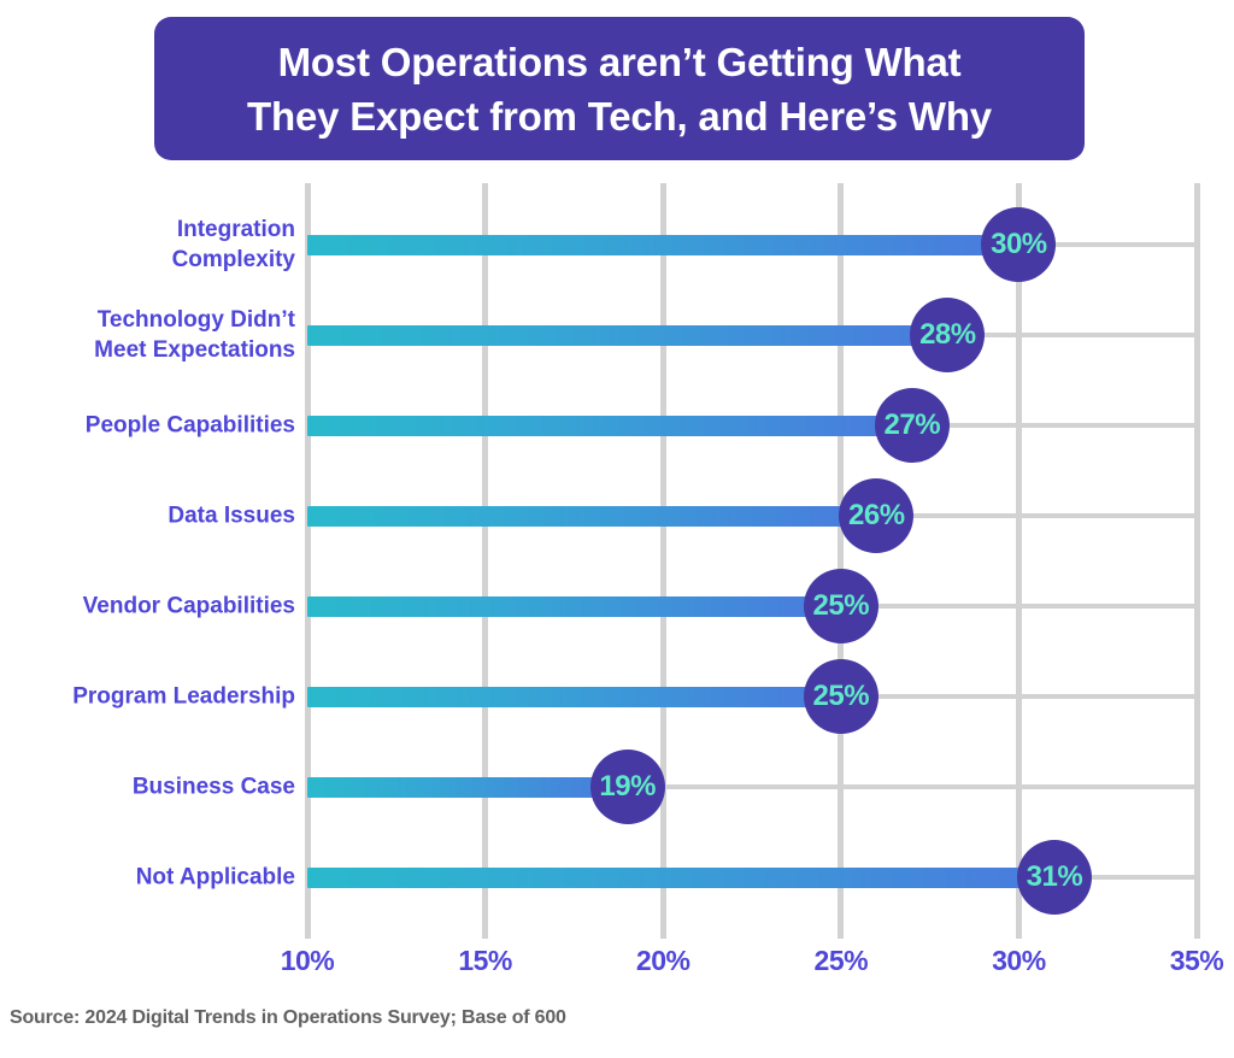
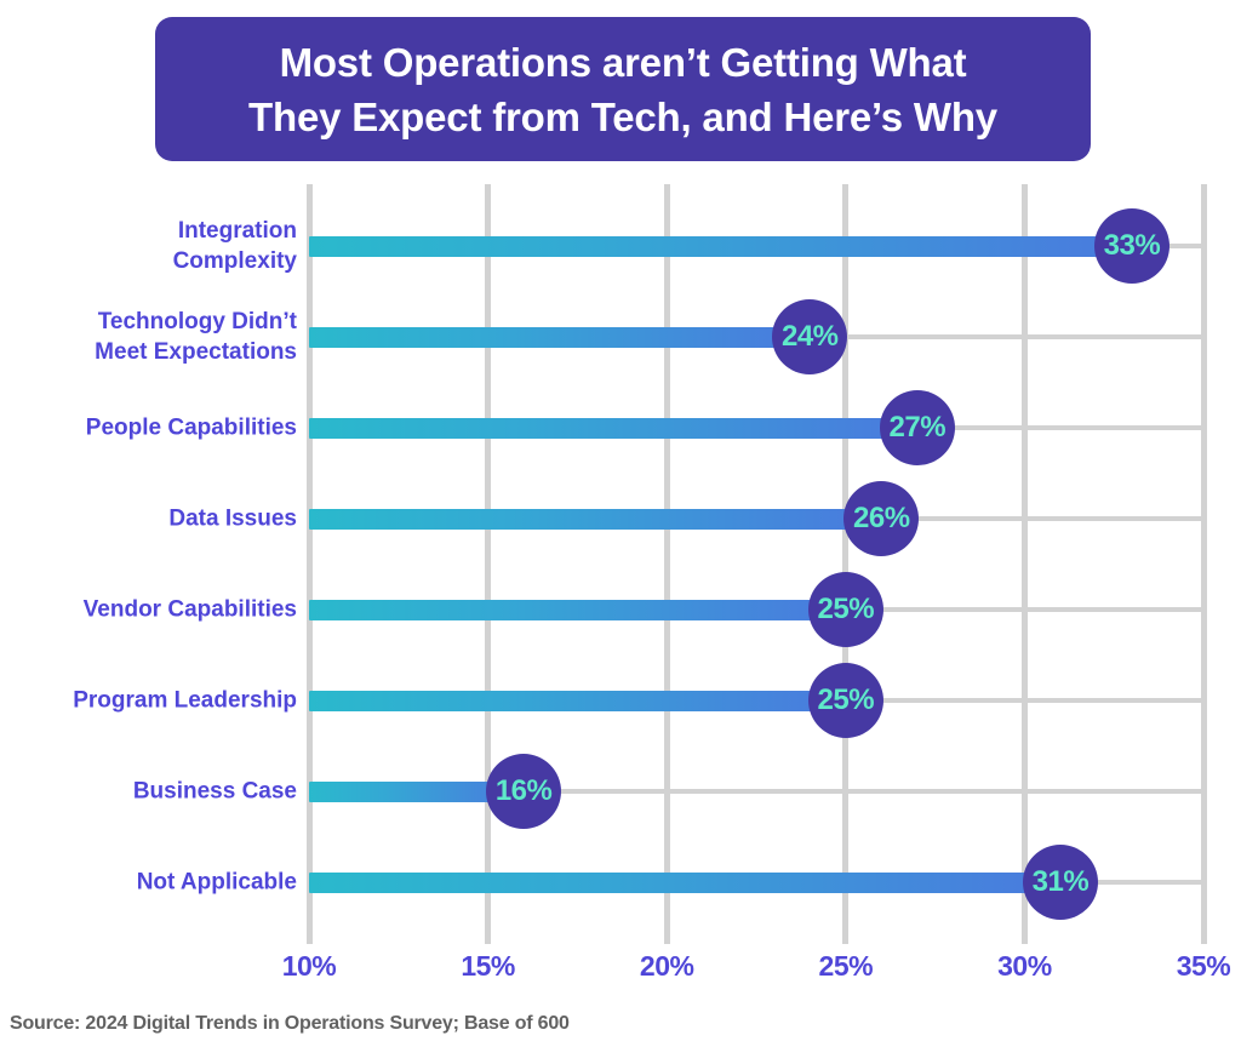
Integration Complexity: 30% -> 33%
Technology Didn’t Meet Expectations: 28% -> 24%
Business Case: 19% -> 16%
